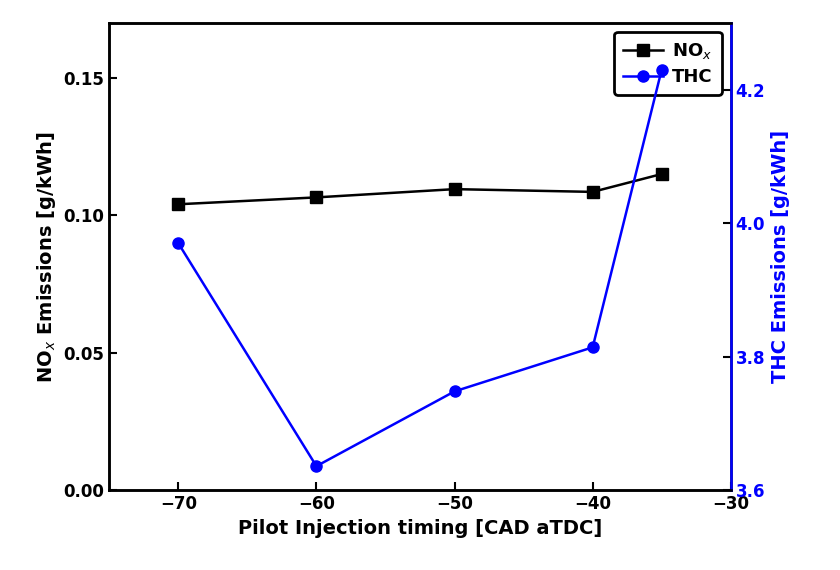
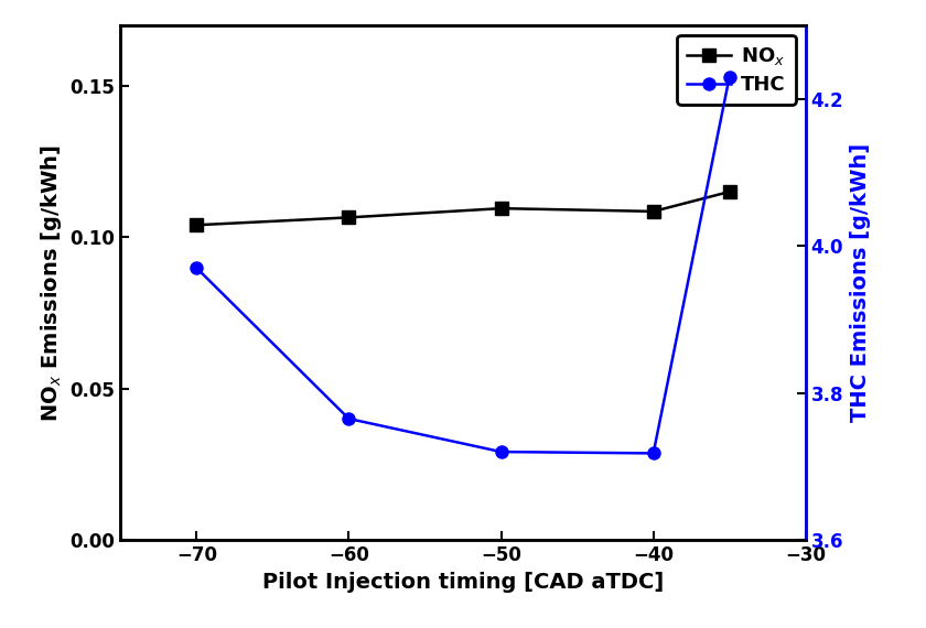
THC/−60: 3.636 -> 3.765
THC/−50: 3.748 -> 3.720
THC/−40: 3.814 -> 3.718
